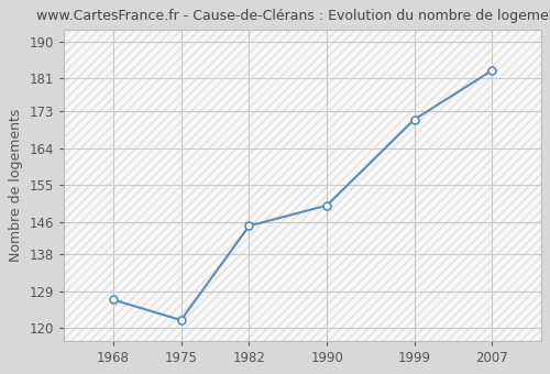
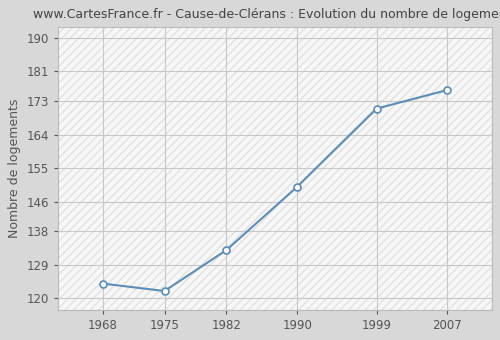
1968: 127 -> 124
1982: 145 -> 133
2007: 183 -> 176
